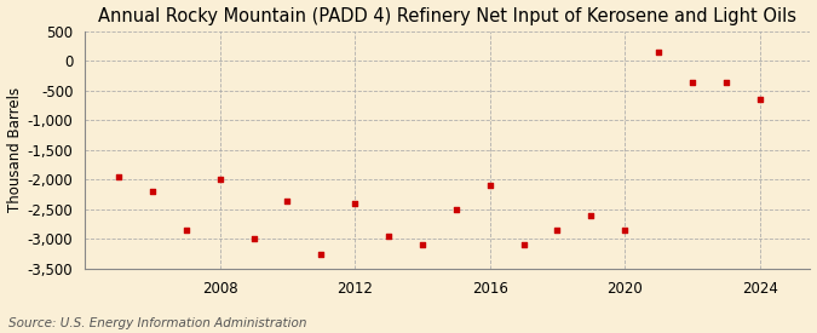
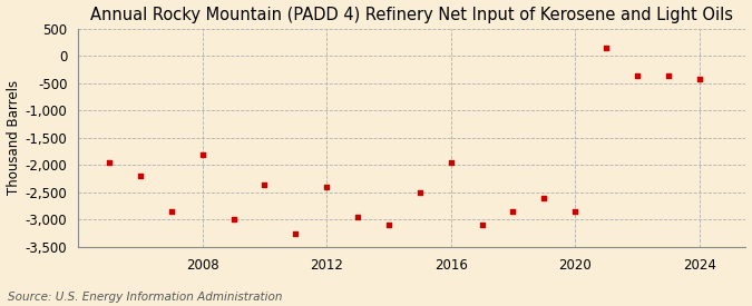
2008: -2,000 -> -1,800
2016: -2,100 -> -1,950
2024: -650 -> -430
